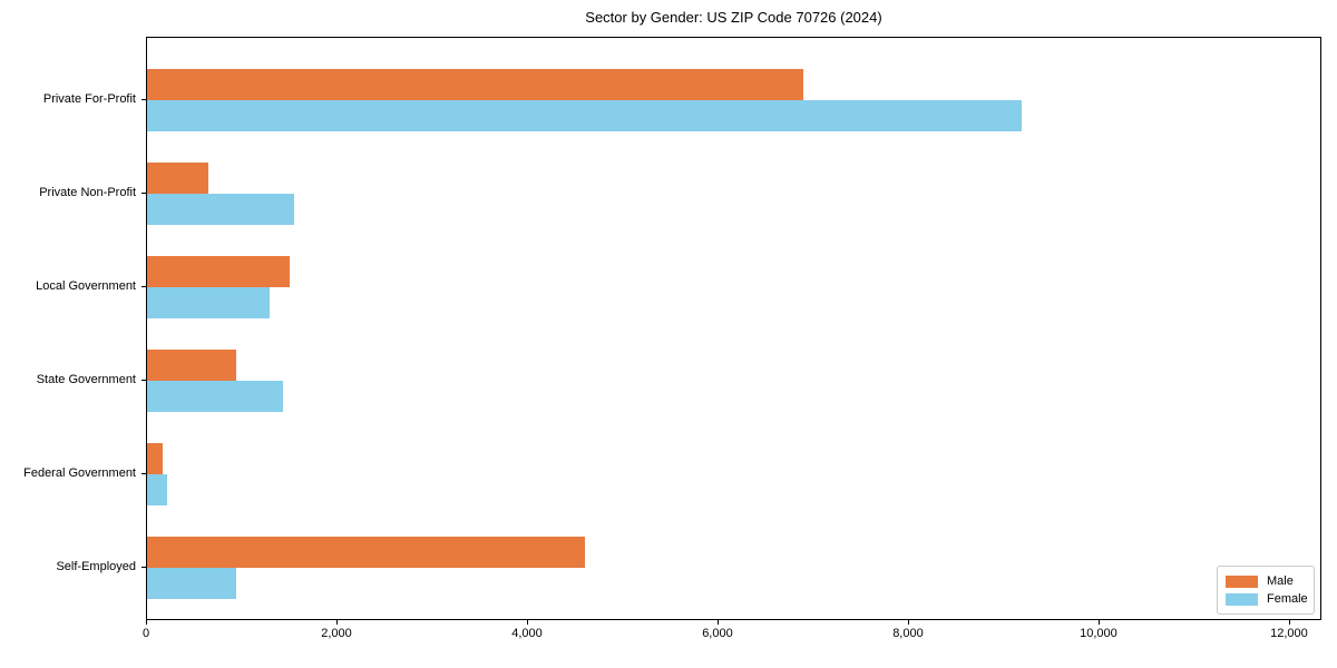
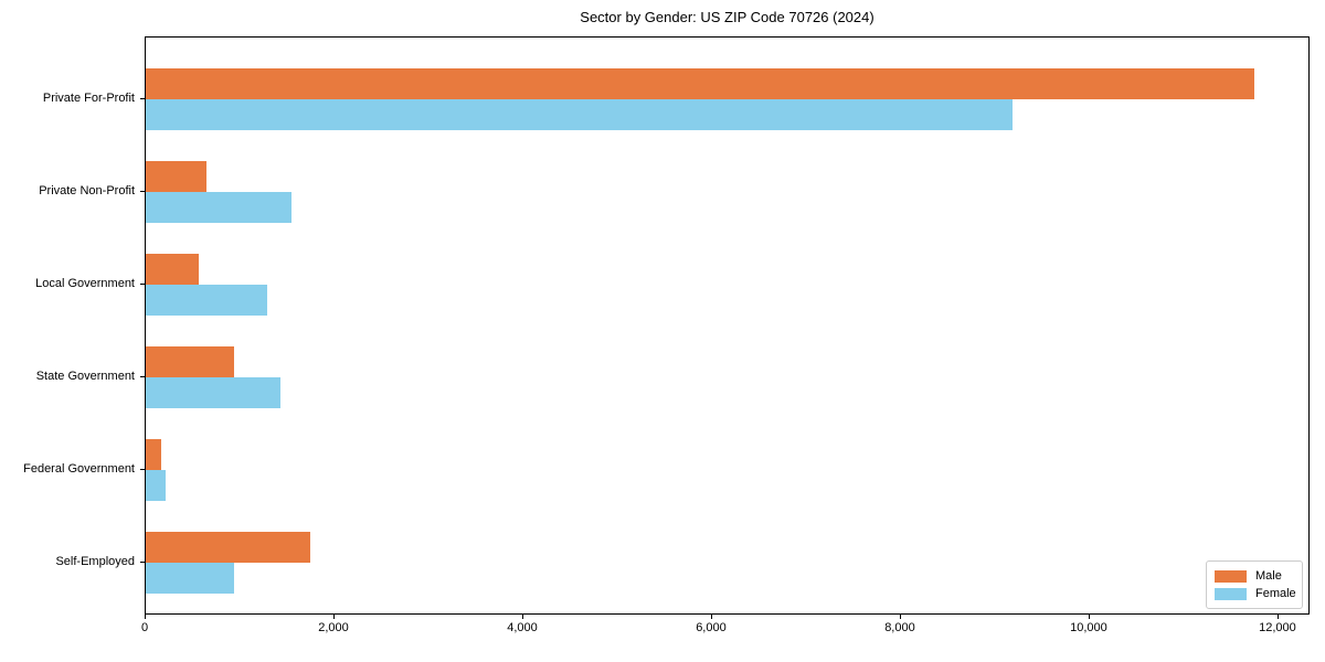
Male/Private For-Profit: 6900 -> 11800
Male/Local Government: 1500 -> 600
Male/Self-Employed: 4600 -> 1700
